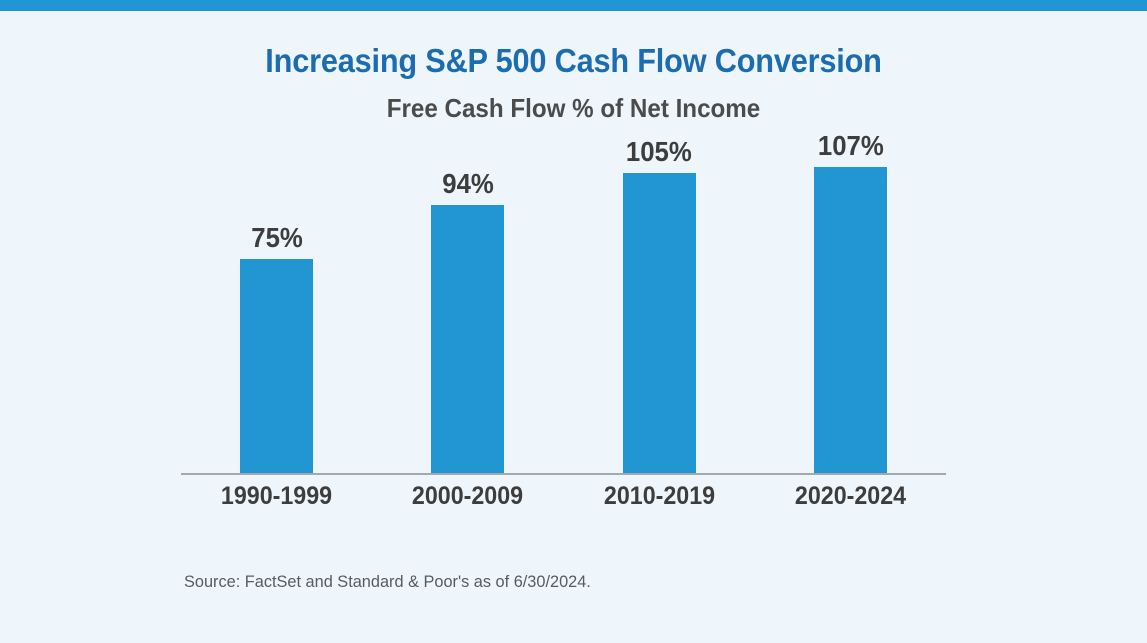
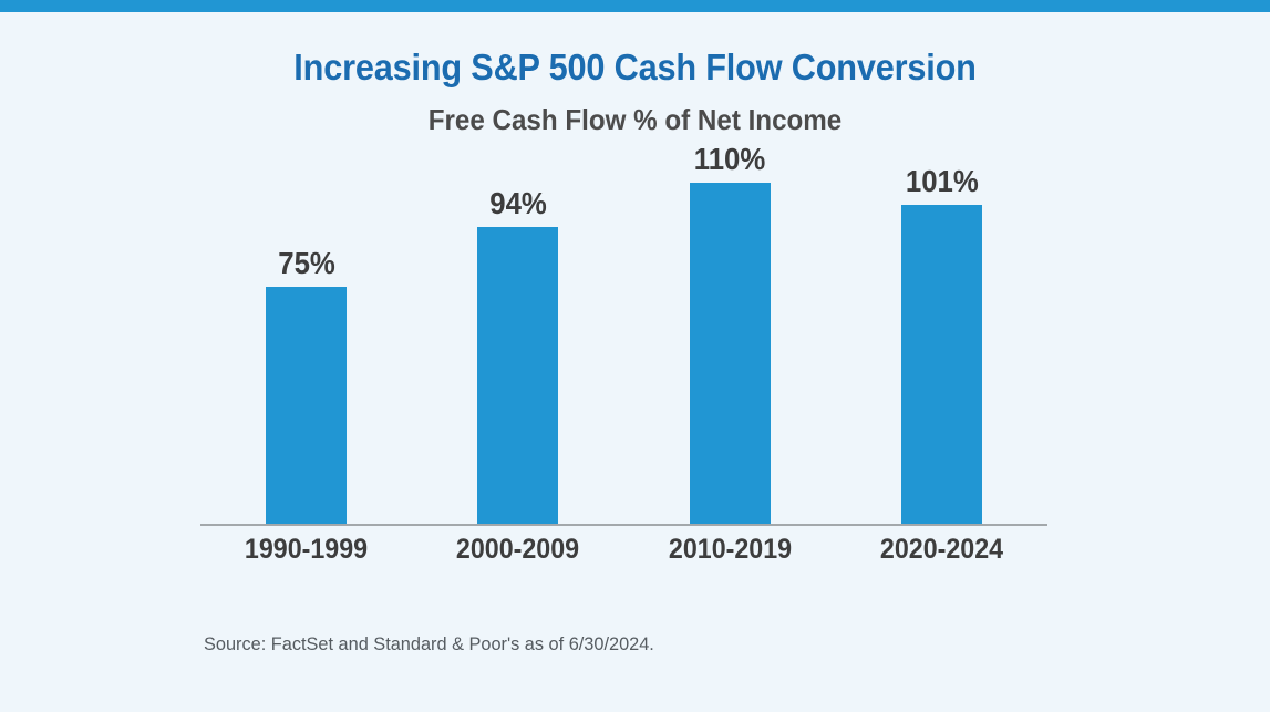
2010-2019: 105% -> 110%
2020-2024: 107% -> 101%
